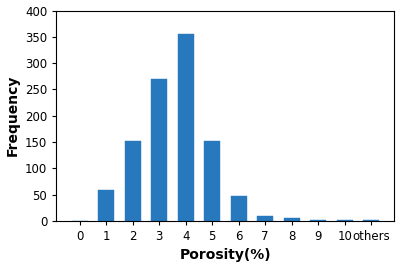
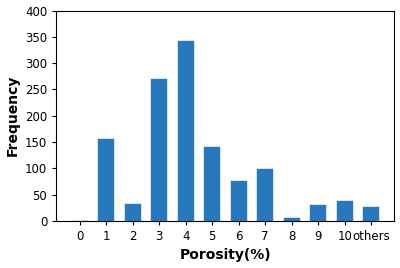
1: 58 -> 156
2: 152 -> 32
4: 355 -> 342
5: 152 -> 140
6: 48 -> 76
7: 10 -> 98
9: 2 -> 30
10: 2 -> 38
others: 2 -> 26
